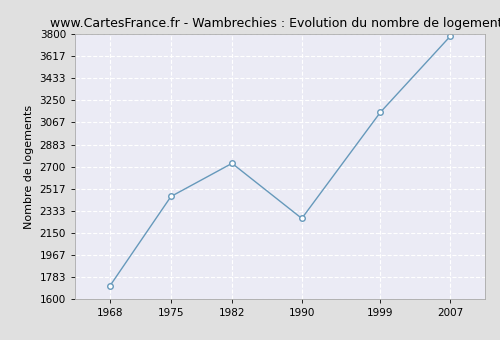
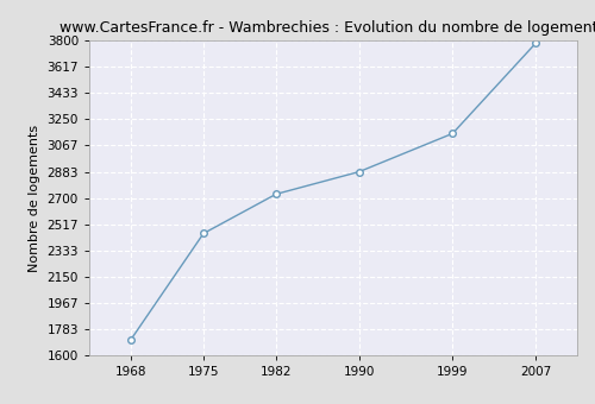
1990: 2270 -> 2880
